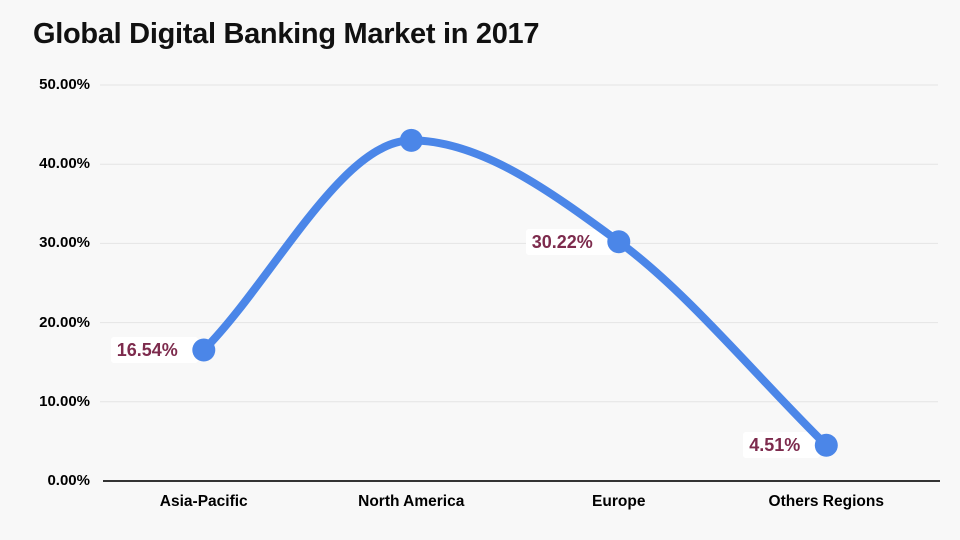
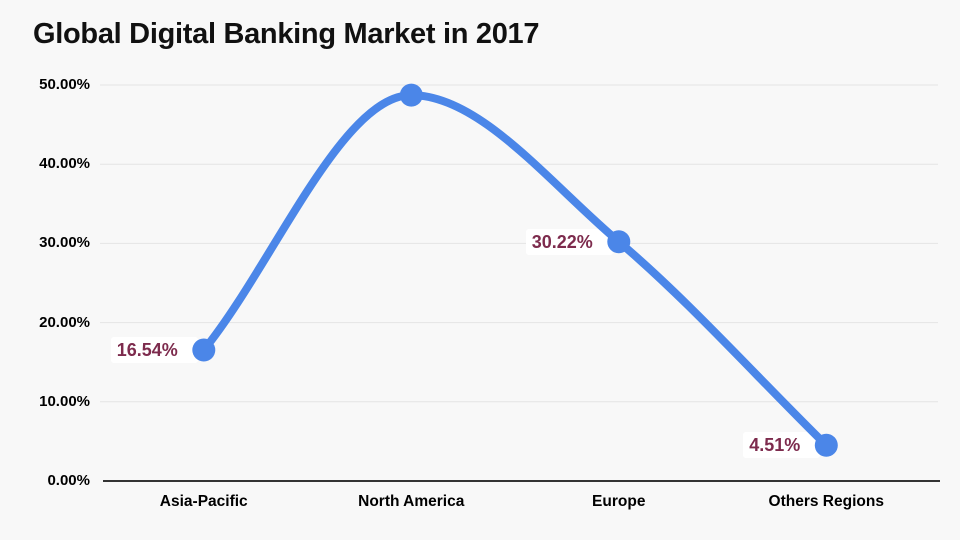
North America: 43% -> 49%
